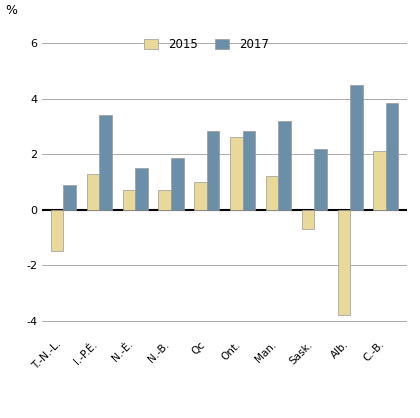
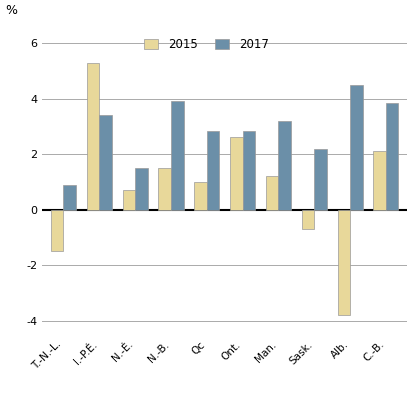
2015/I.-P.É.: 1.3 -> 5.3
2015/N.-B.: 0.7 -> 1.5
2017/N.-B.: 1.85 -> 3.90
